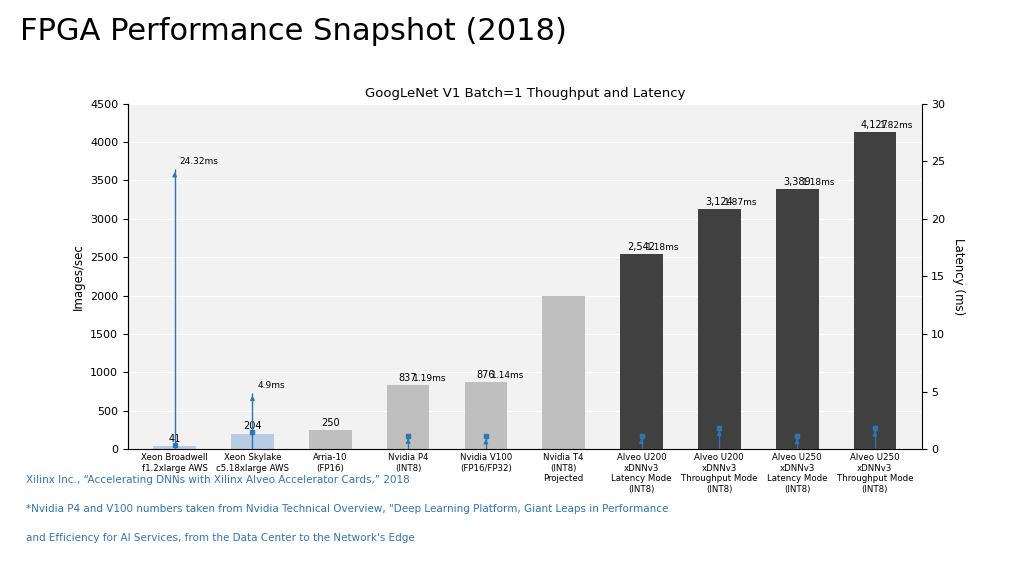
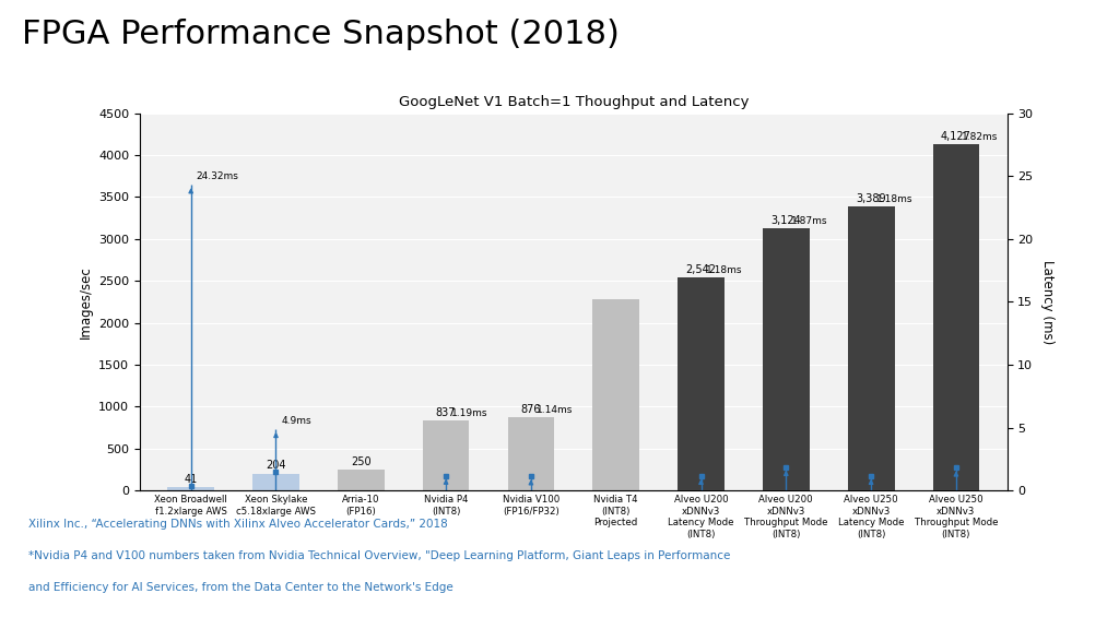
Nvidia T4 (INT8) Projected: 2000 -> 2280
